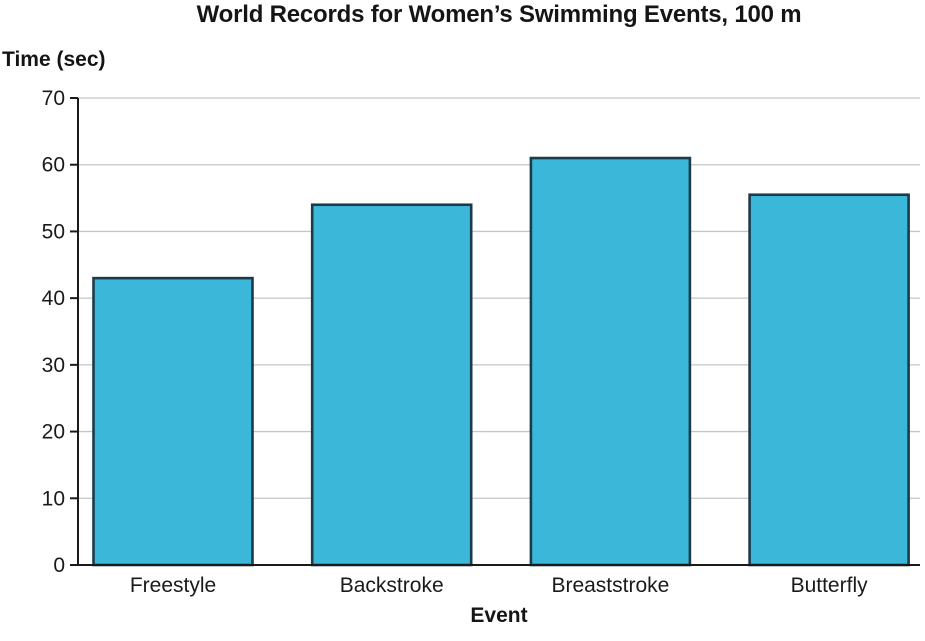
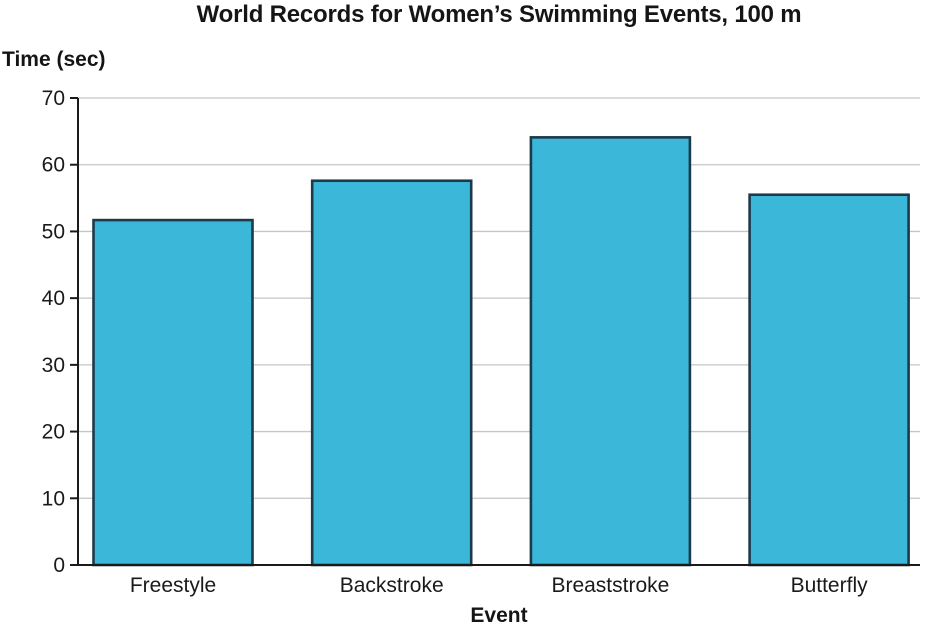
Freestyle: 43 -> 52
Backstroke: 54 -> 58
Breaststroke: 61 -> 64
